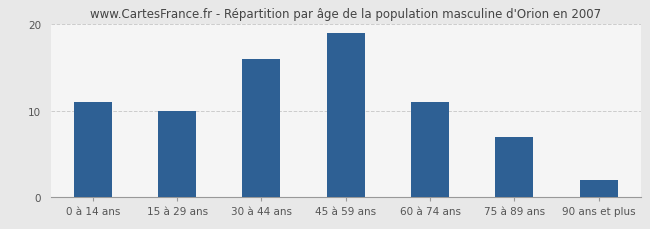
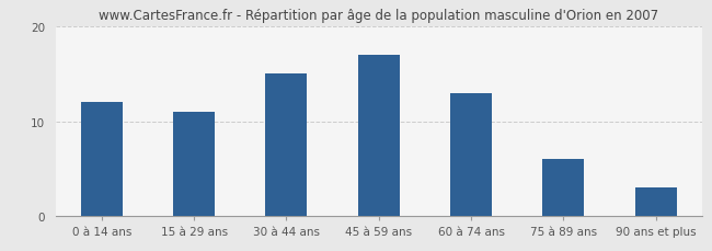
0 à 14 ans: 11 -> 12
15 à 29 ans: 10 -> 11
30 à 44 ans: 16 -> 15
45 à 59 ans: 19 -> 17
60 à 74 ans: 11 -> 13
75 à 89 ans: 7 -> 6
90 ans et plus: 2 -> 3
